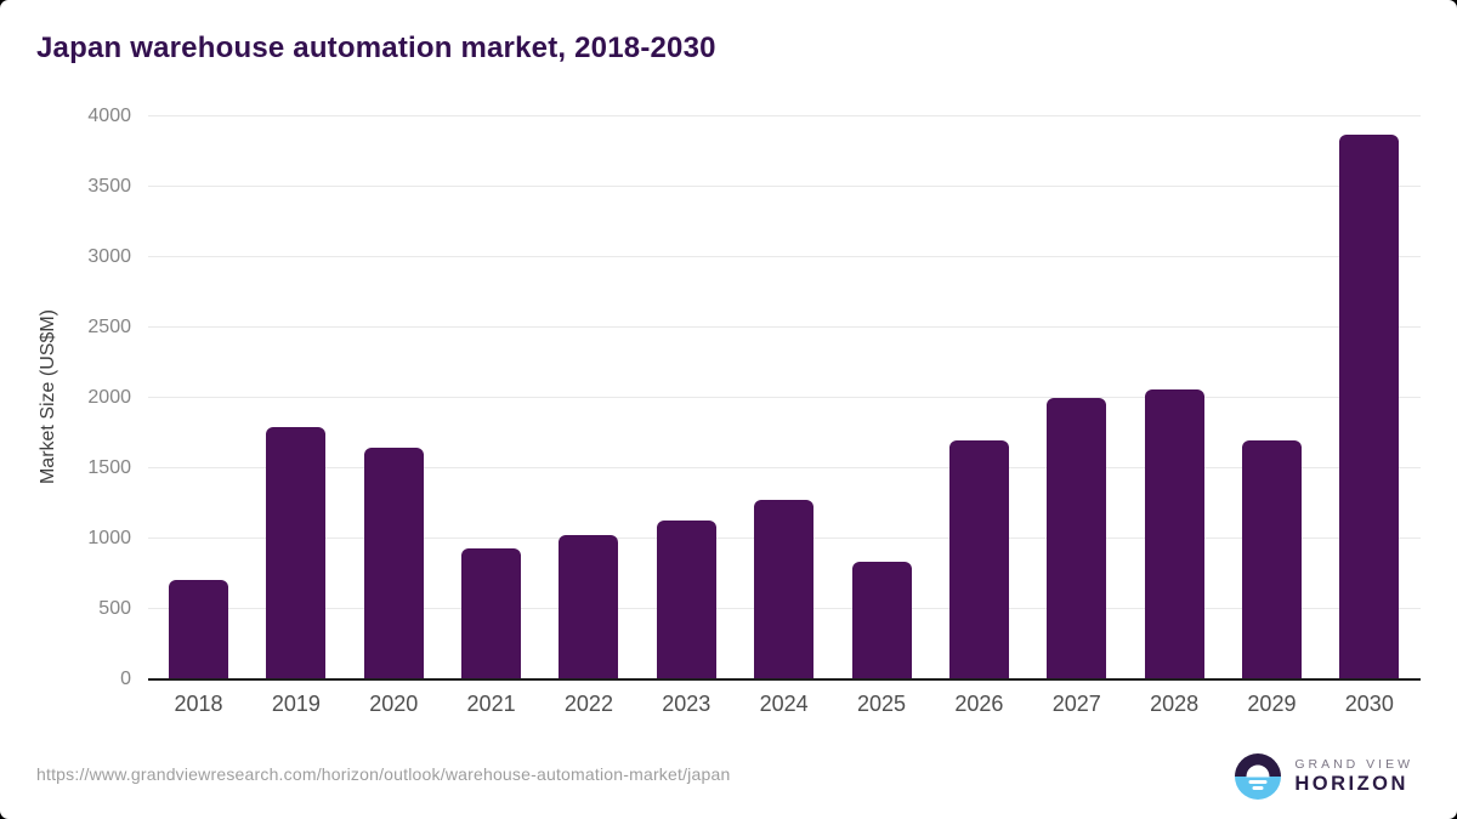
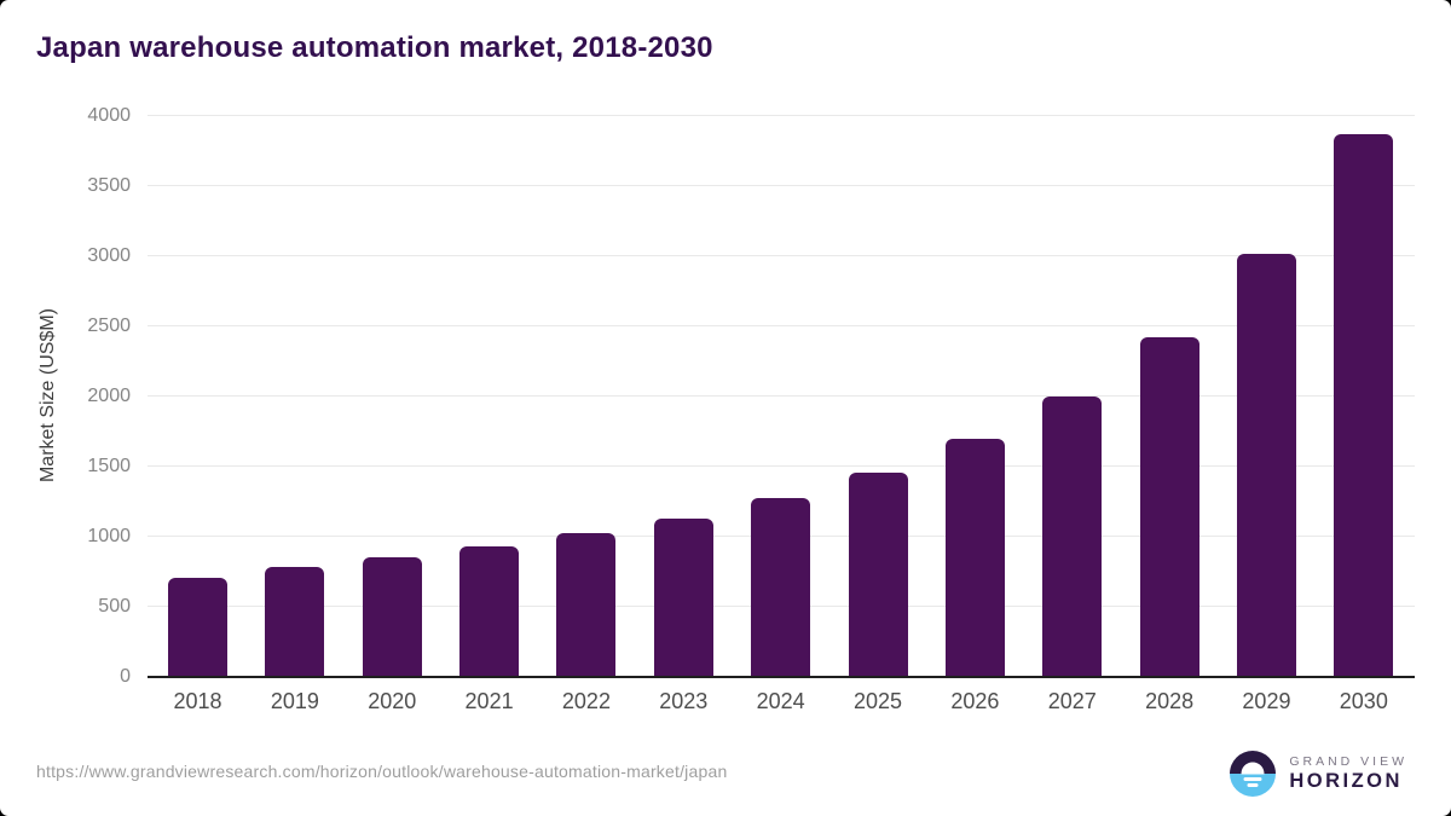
2019: 1790 -> 780
2020: 1650 -> 850
2025: 840 -> 1460
2028: 2060 -> 2420
2029: 1700 -> 3020
